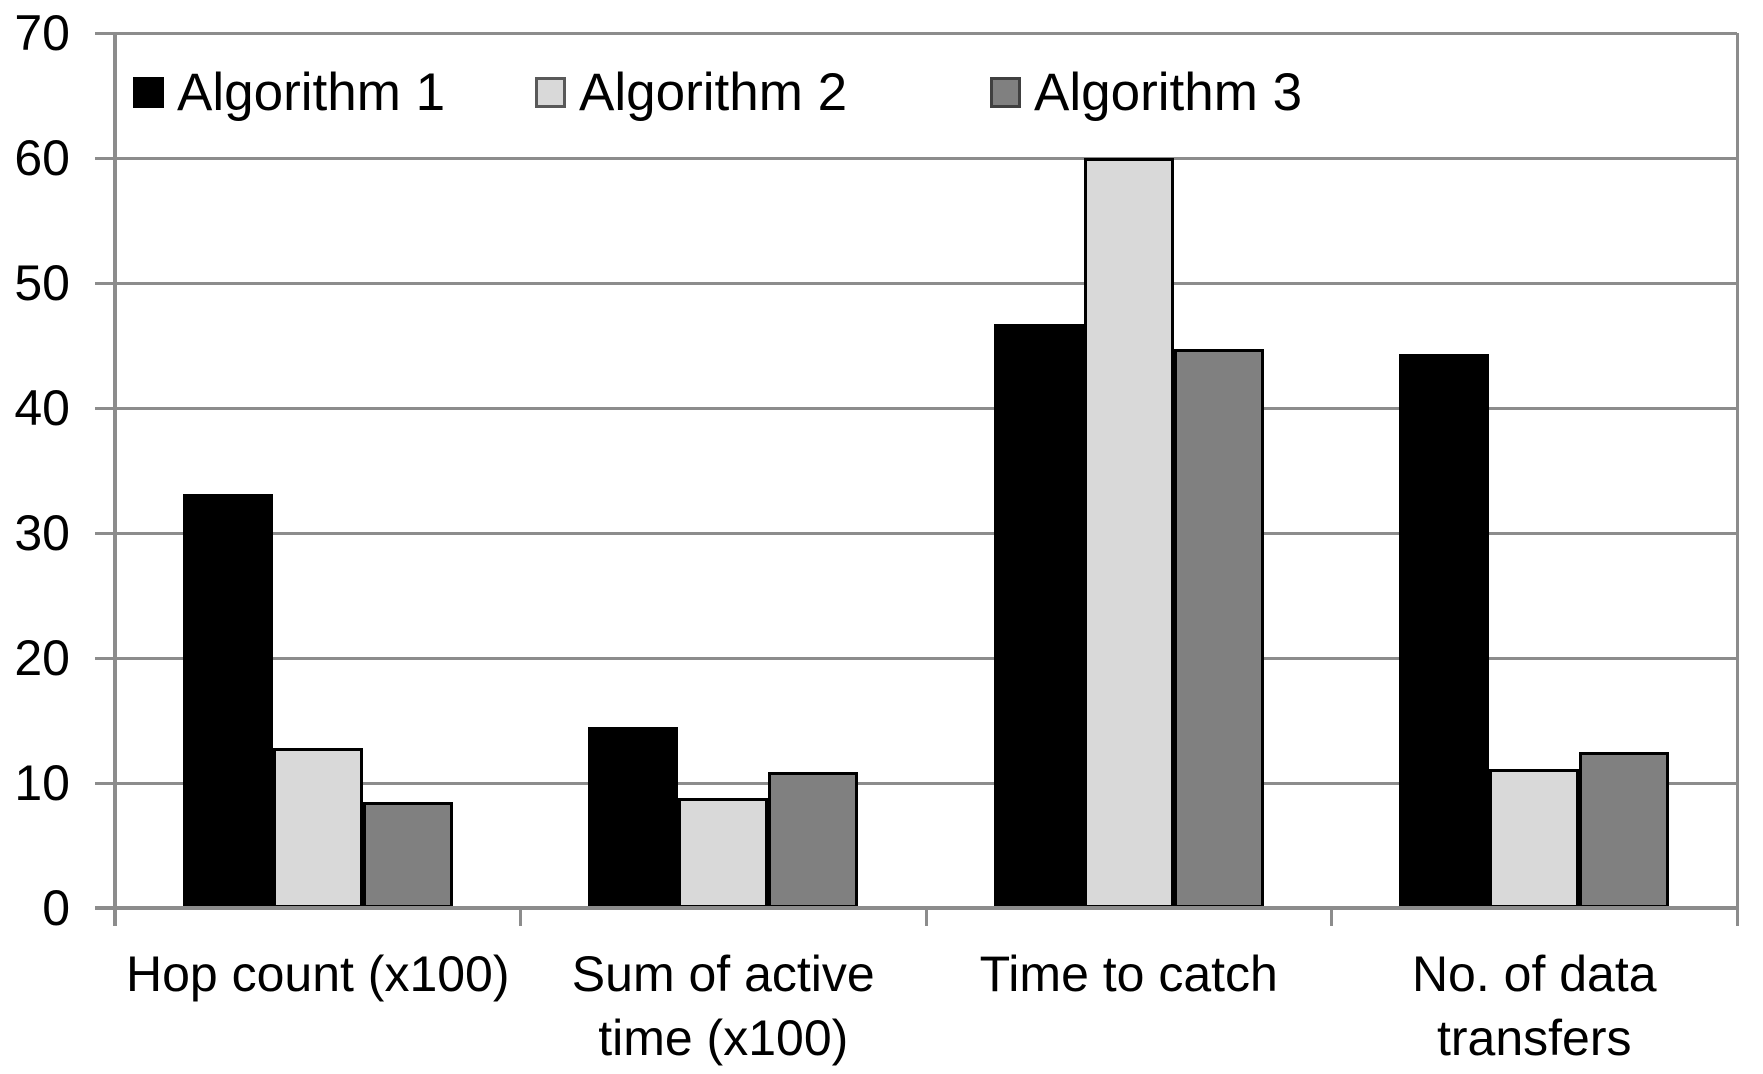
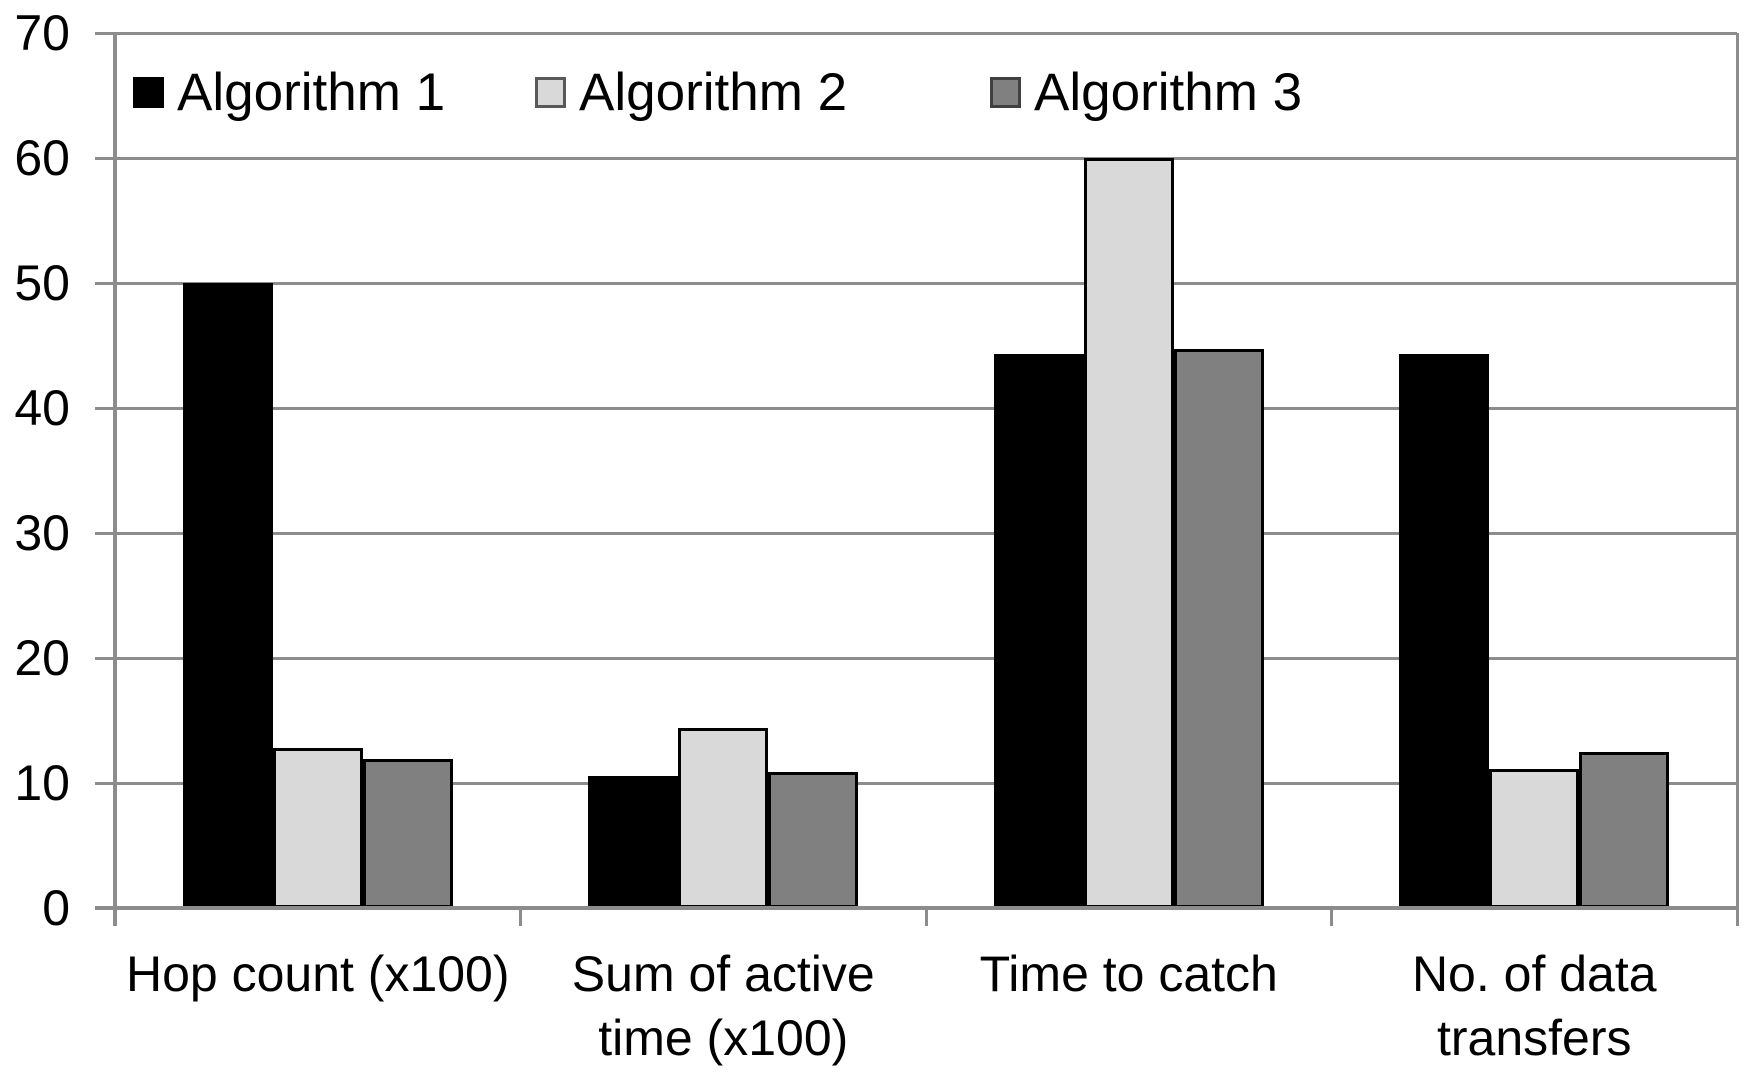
Algorithm 1/Hop count (x100): 33.1 -> 50.0
Algorithm 3/Hop count (x100): 8.5 -> 11.9
Algorithm 1/Sum of active time (x100): 14.5 -> 10.6
Algorithm 2/Sum of active time (x100): 8.8 -> 14.4
Algorithm 1/Time to catch: 46.7 -> 44.3
